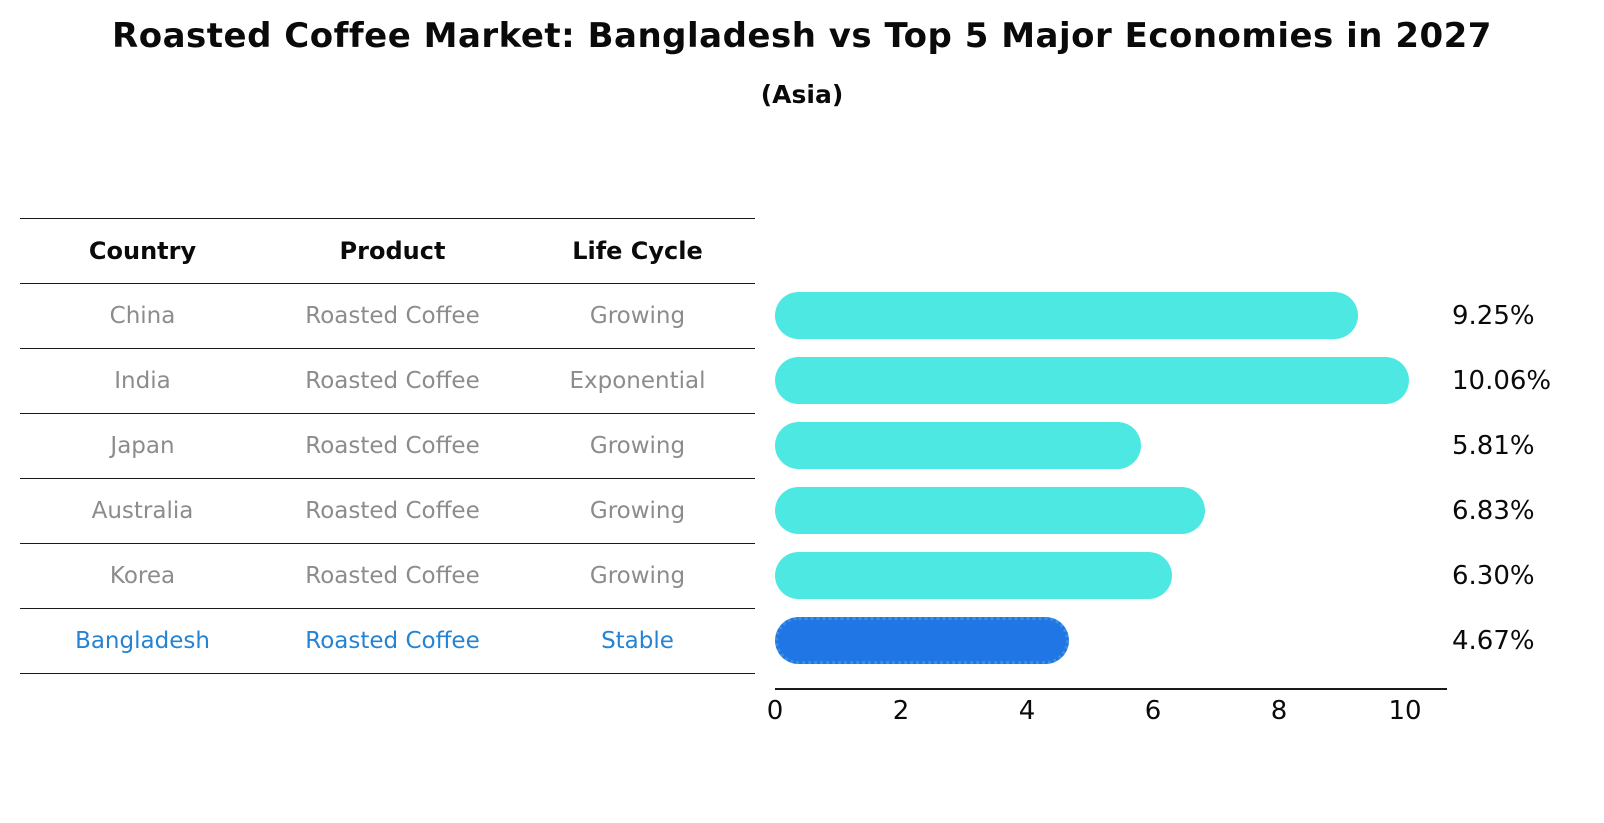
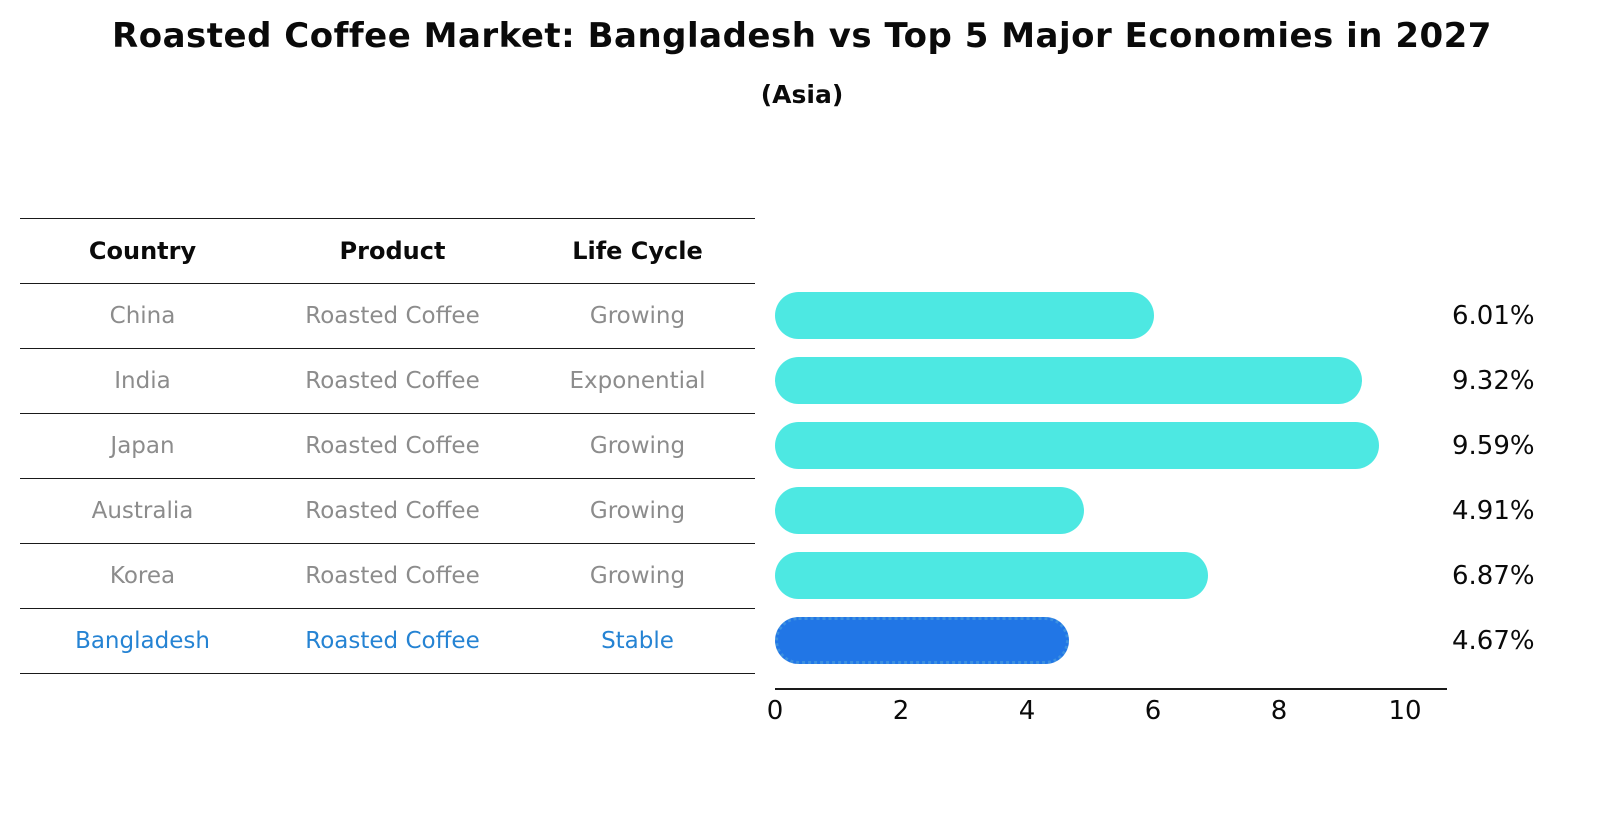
China: 9.25% -> 6.01%
India: 10.06% -> 9.32%
Japan: 5.81% -> 9.59%
Australia: 6.83% -> 4.91%
Korea: 6.30% -> 6.87%
